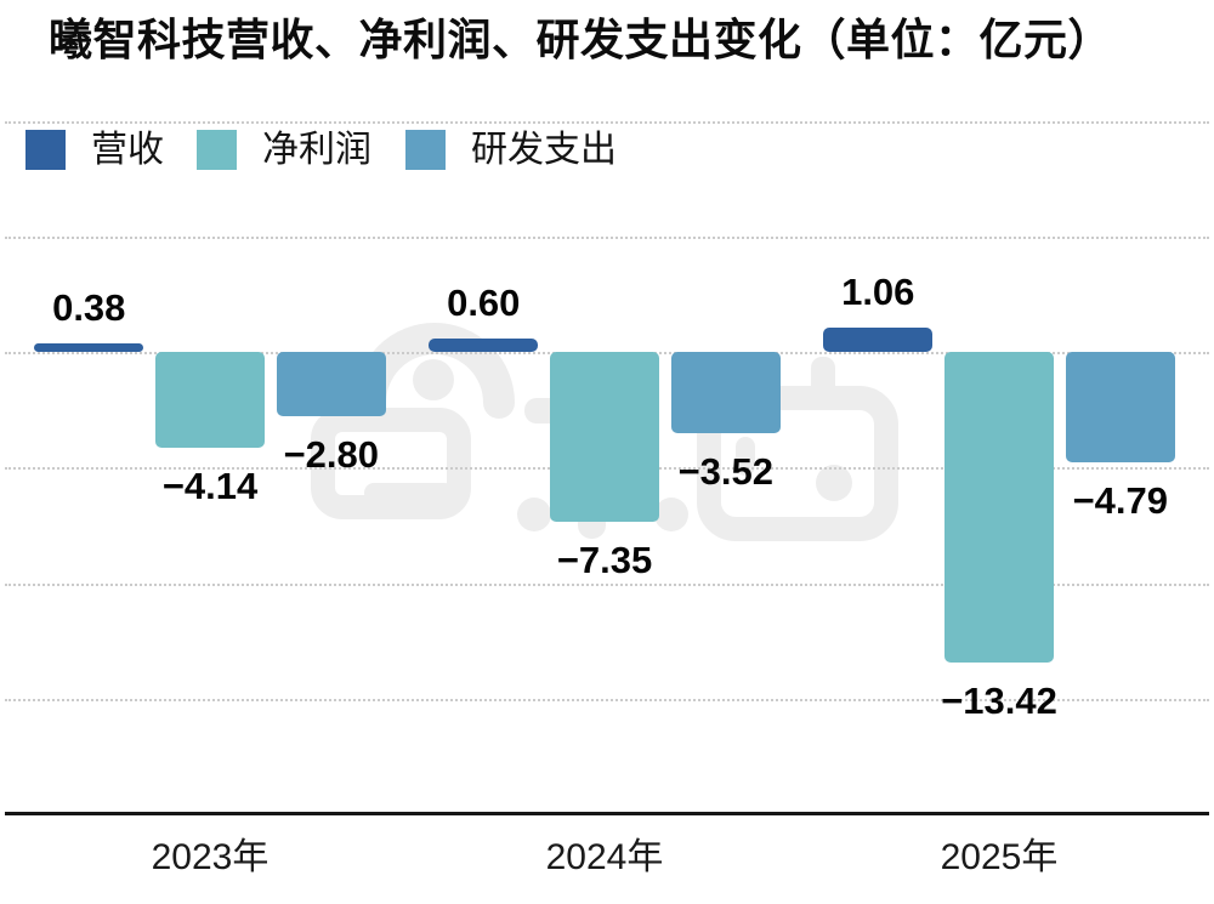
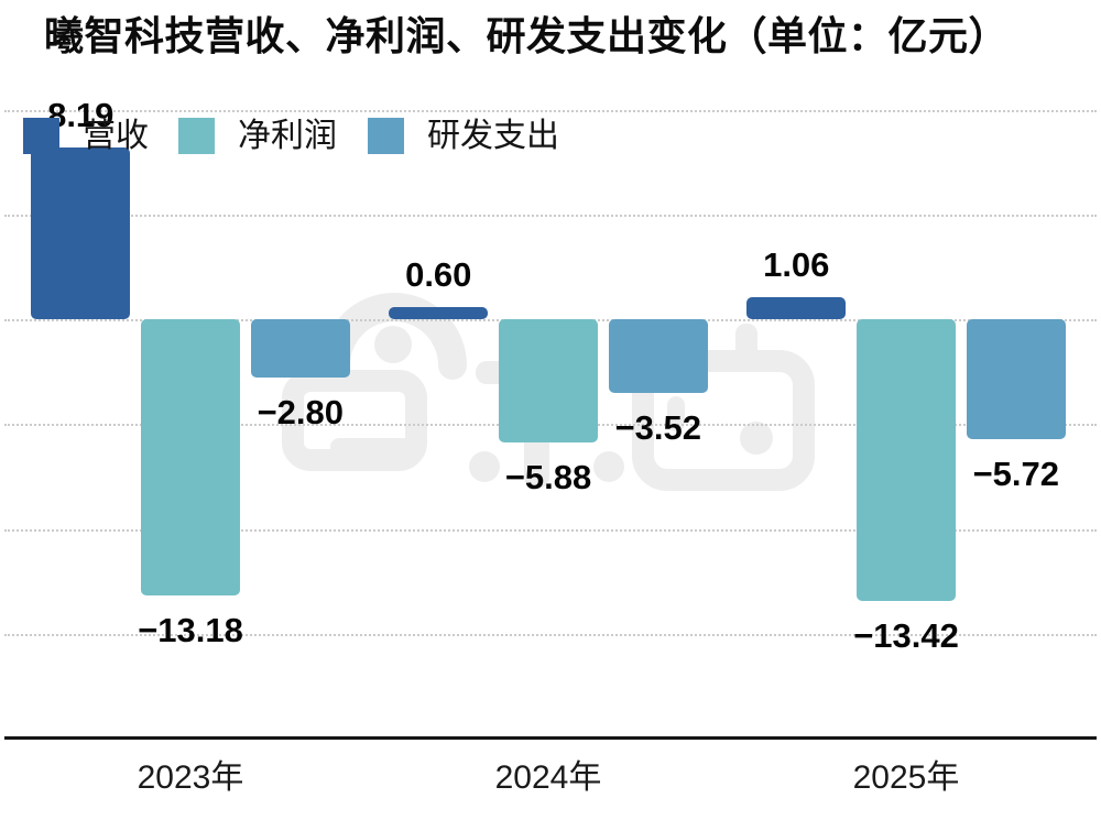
营收/2023年: 0.38 -> 8.19
净利润/2023年: −4.14 -> −13.18
净利润/2024年: −7.35 -> −5.88
研发支出/2025年: −4.79 -> −5.72
